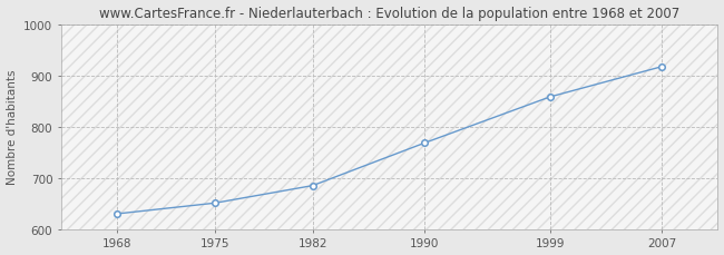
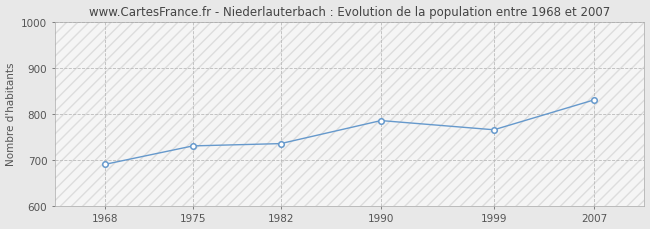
1968: 630 -> 690
1975: 651 -> 730
1982: 685 -> 735
1990: 768 -> 785
1999: 858 -> 765
2007: 917 -> 830
